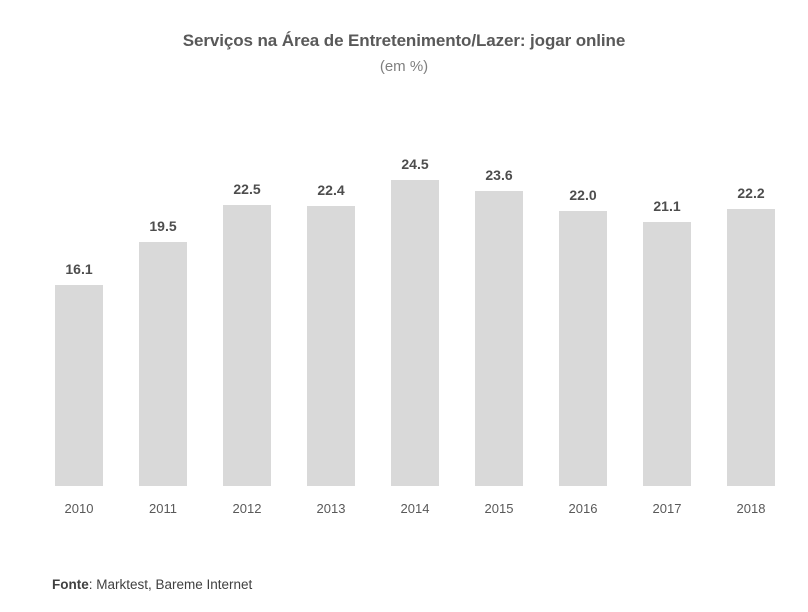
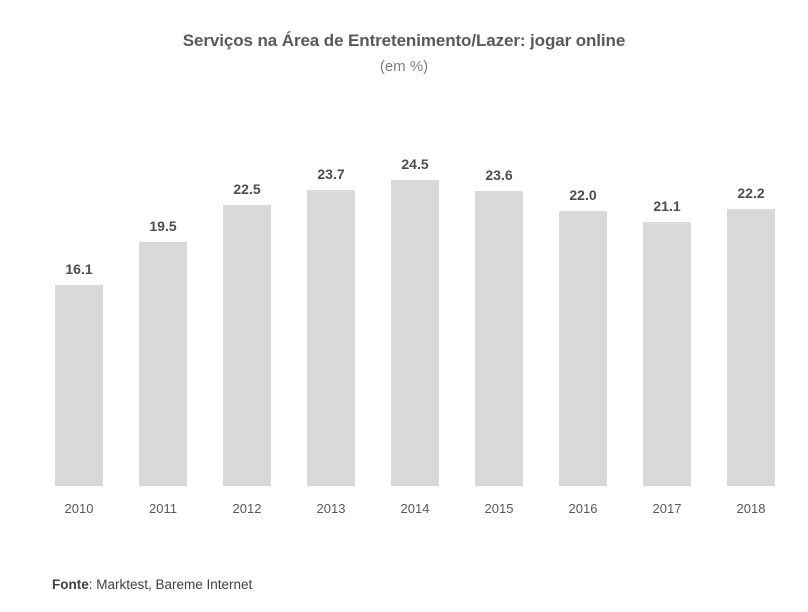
2013: 22.4 -> 23.7
